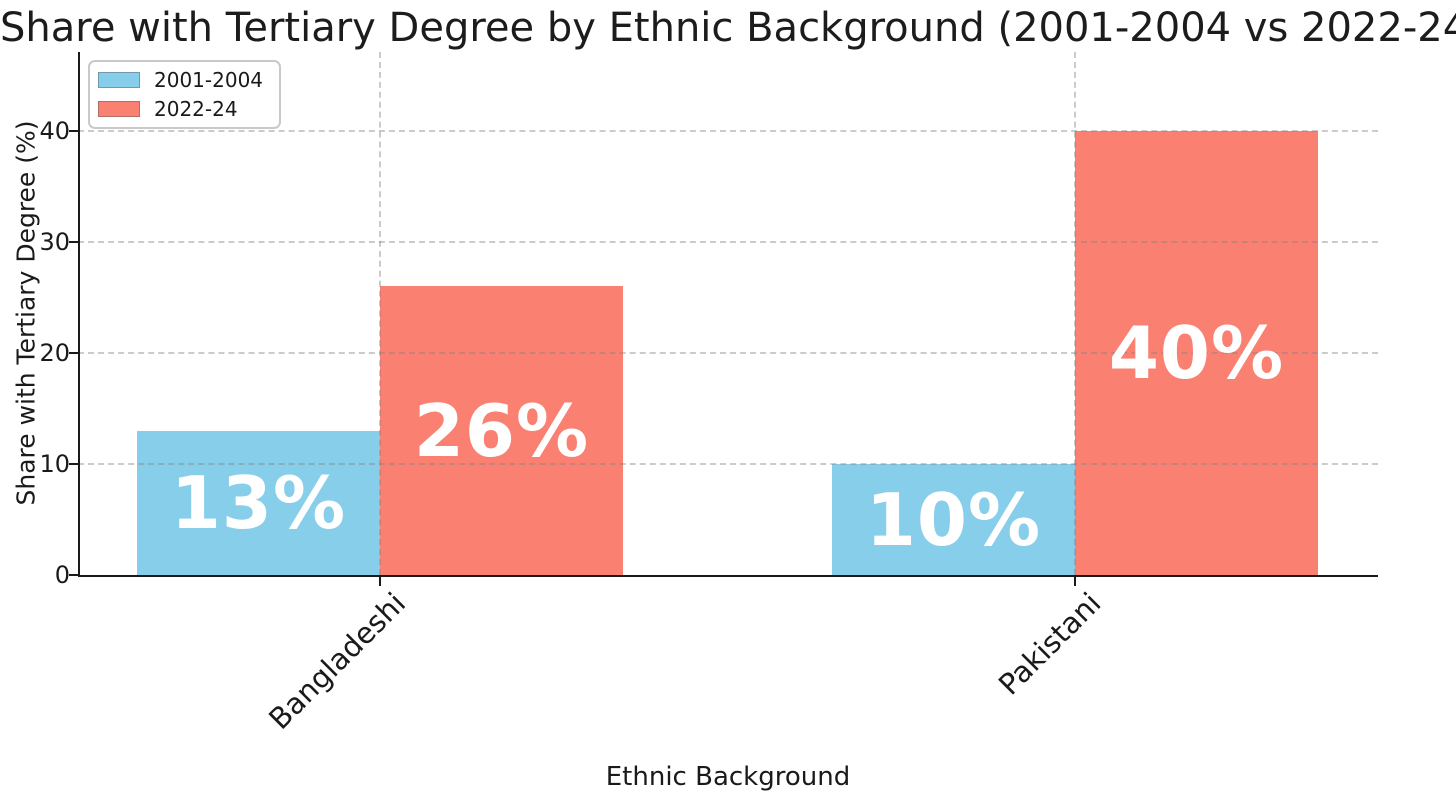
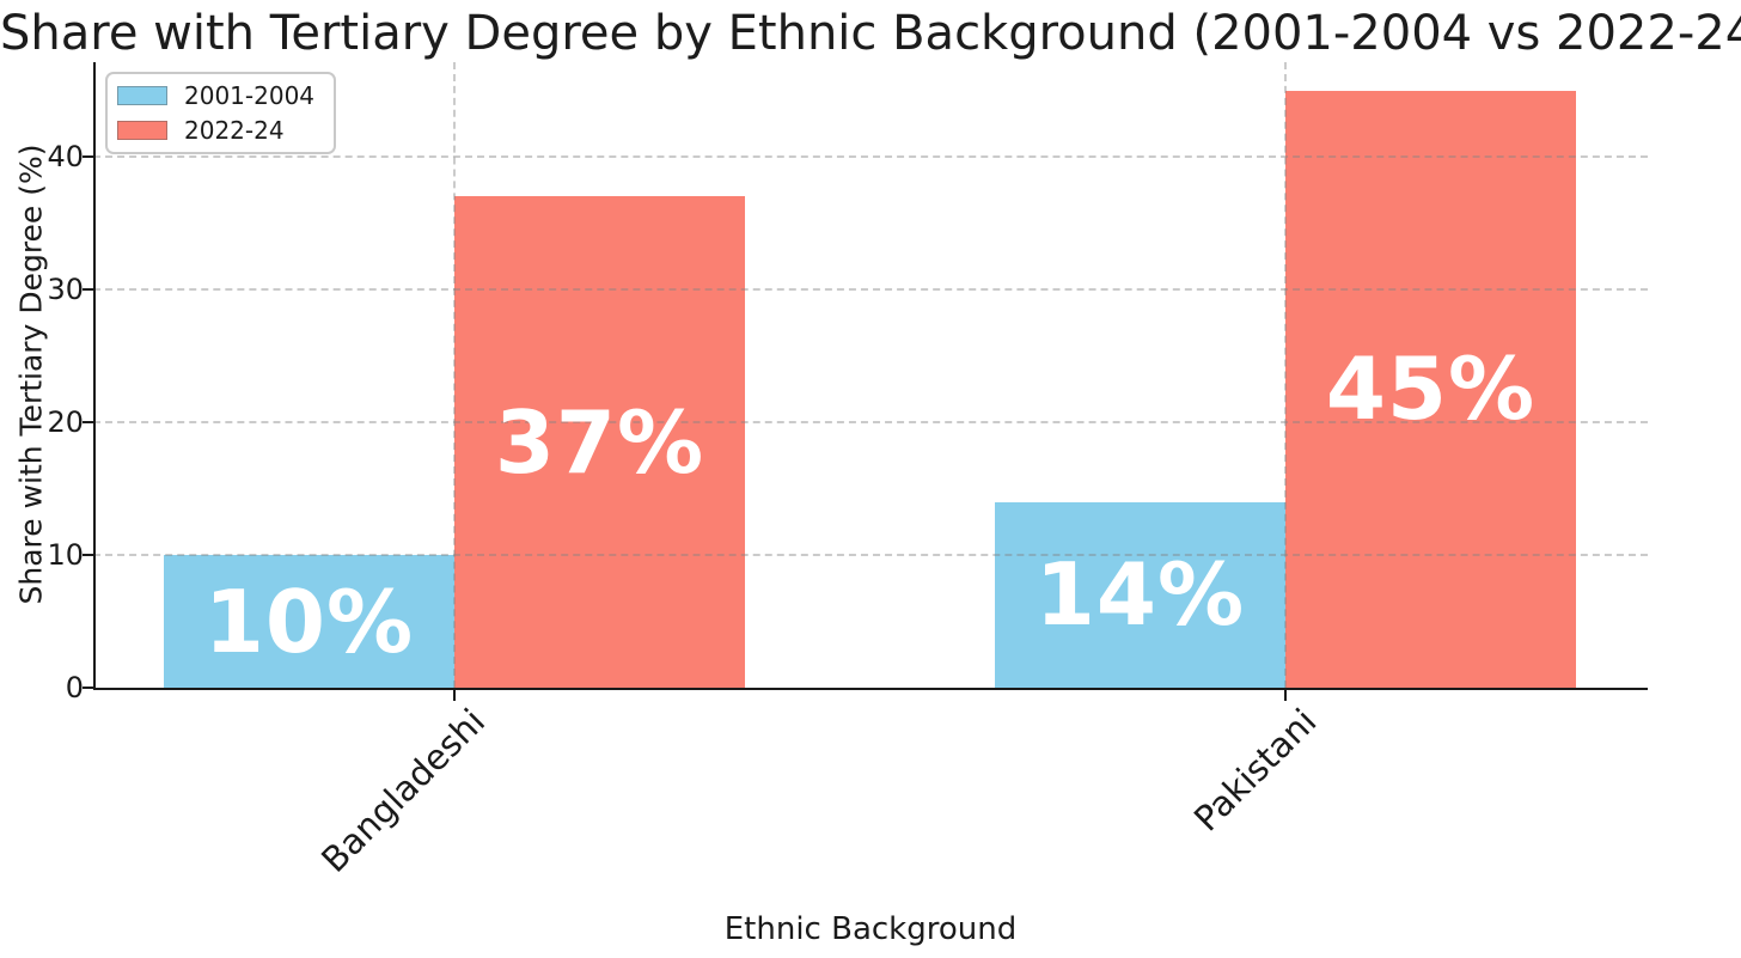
2001-2004/Bangladeshi: 13% -> 10%
2022-24/Bangladeshi: 26% -> 37%
2001-2004/Pakistani: 10% -> 14%
2022-24/Pakistani: 40% -> 45%
